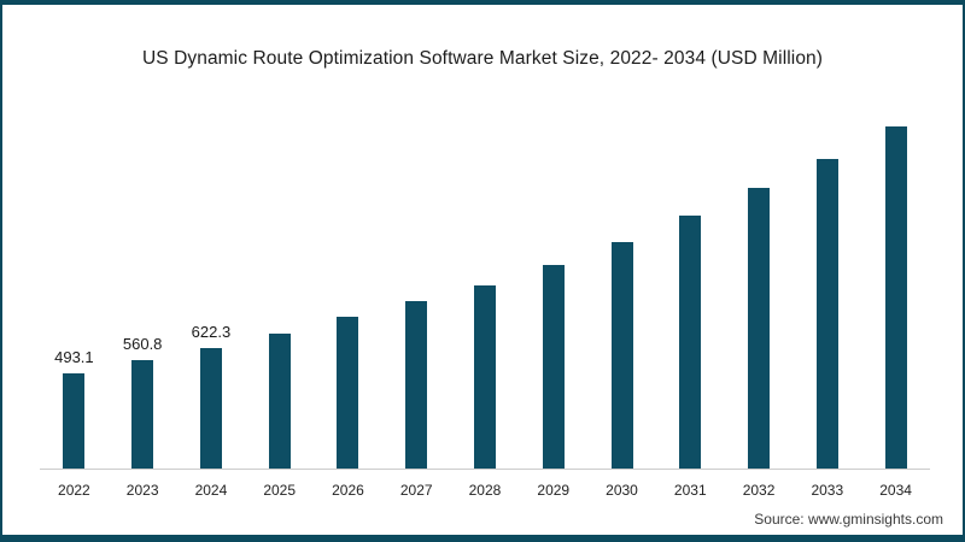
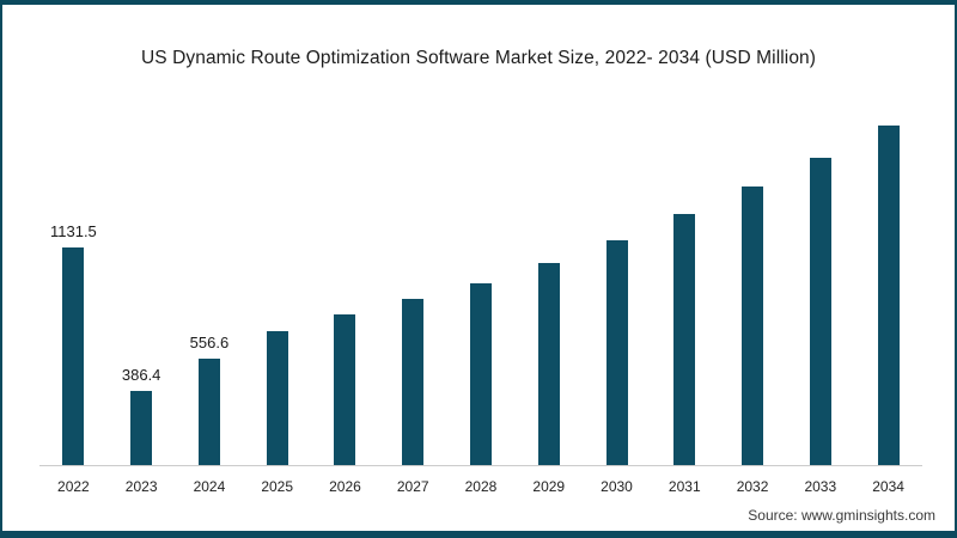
2022: 493.1 -> 1131.5
2023: 560.8 -> 386.4
2024: 622.3 -> 556.6
